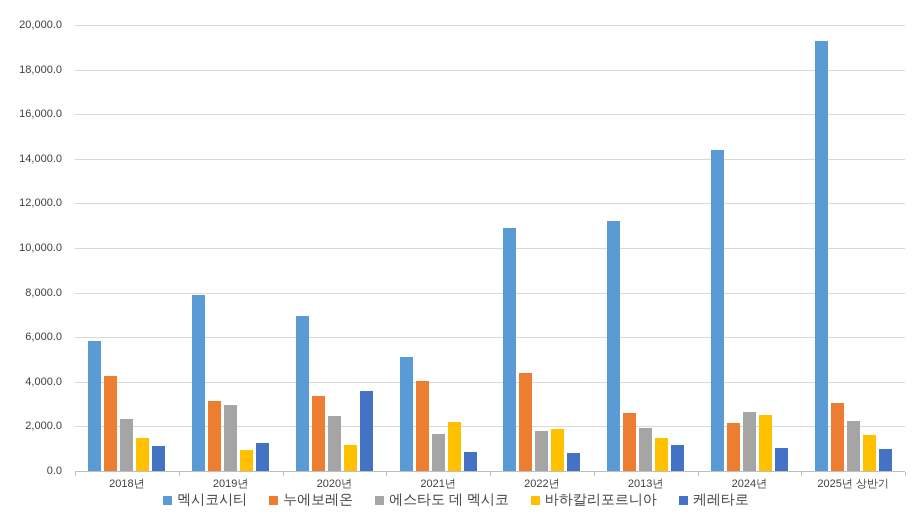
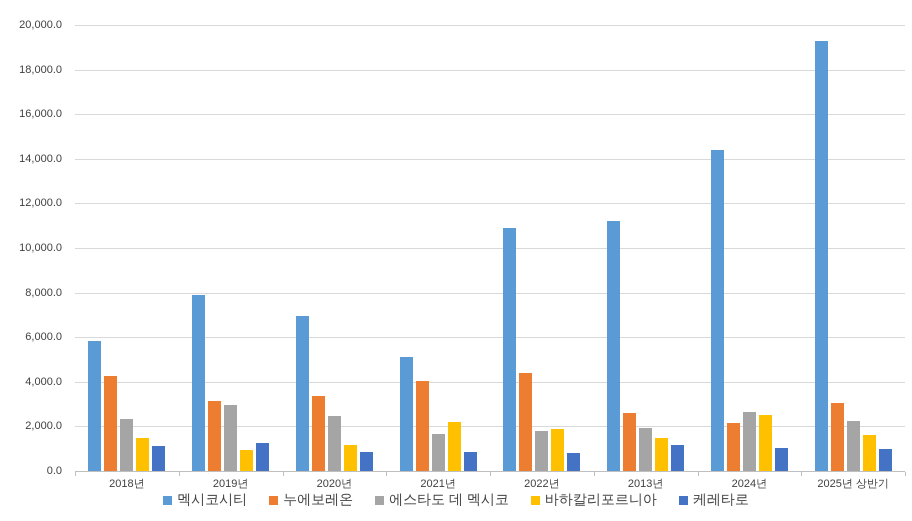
케레타로/2020년: 3600 -> 800
